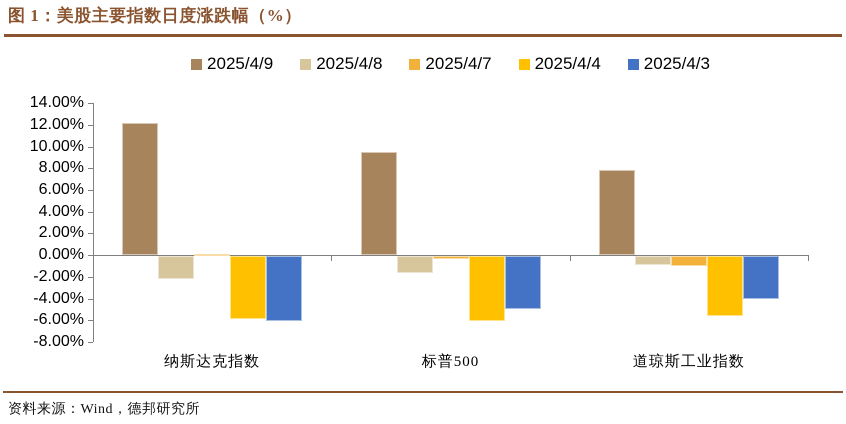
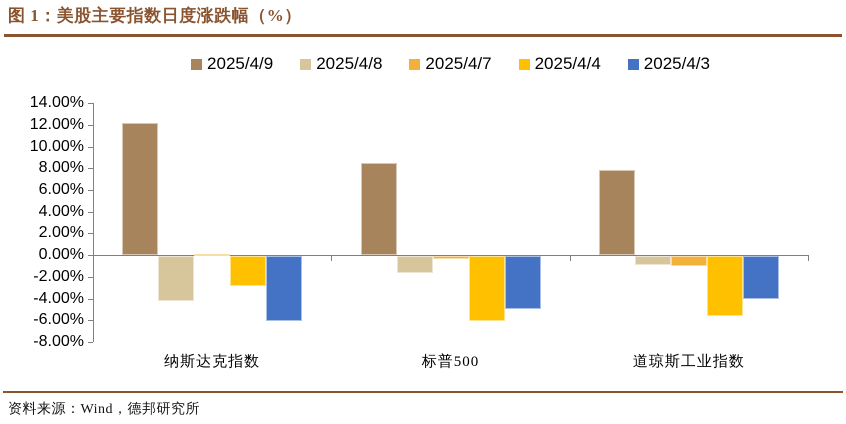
2025/4/8/纳斯达克指数: -2.1% -> -4.1%
2025/4/4/纳斯达克指数: -5.8% -> -2.8%
2025/4/9/标普500: 9.5% -> 8.5%
